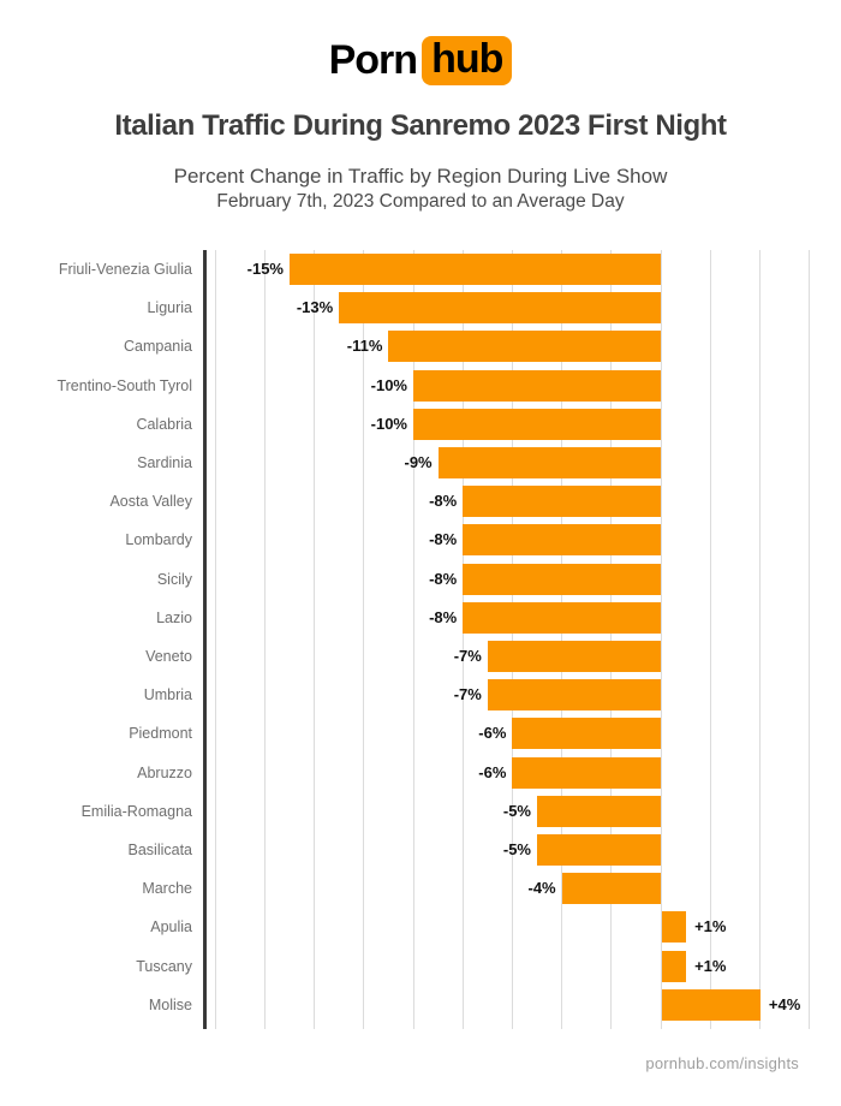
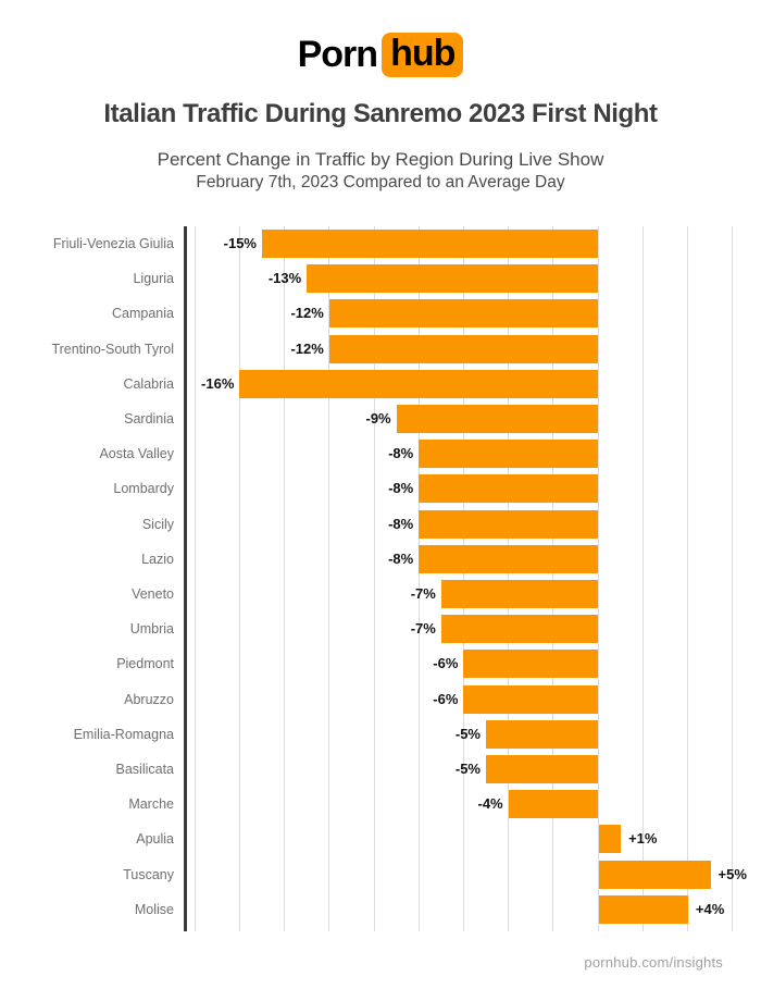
Campania: -11% -> -12%
Trentino-South Tyrol: -10% -> -12%
Calabria: -10% -> -16%
Tuscany: +1% -> +5%
